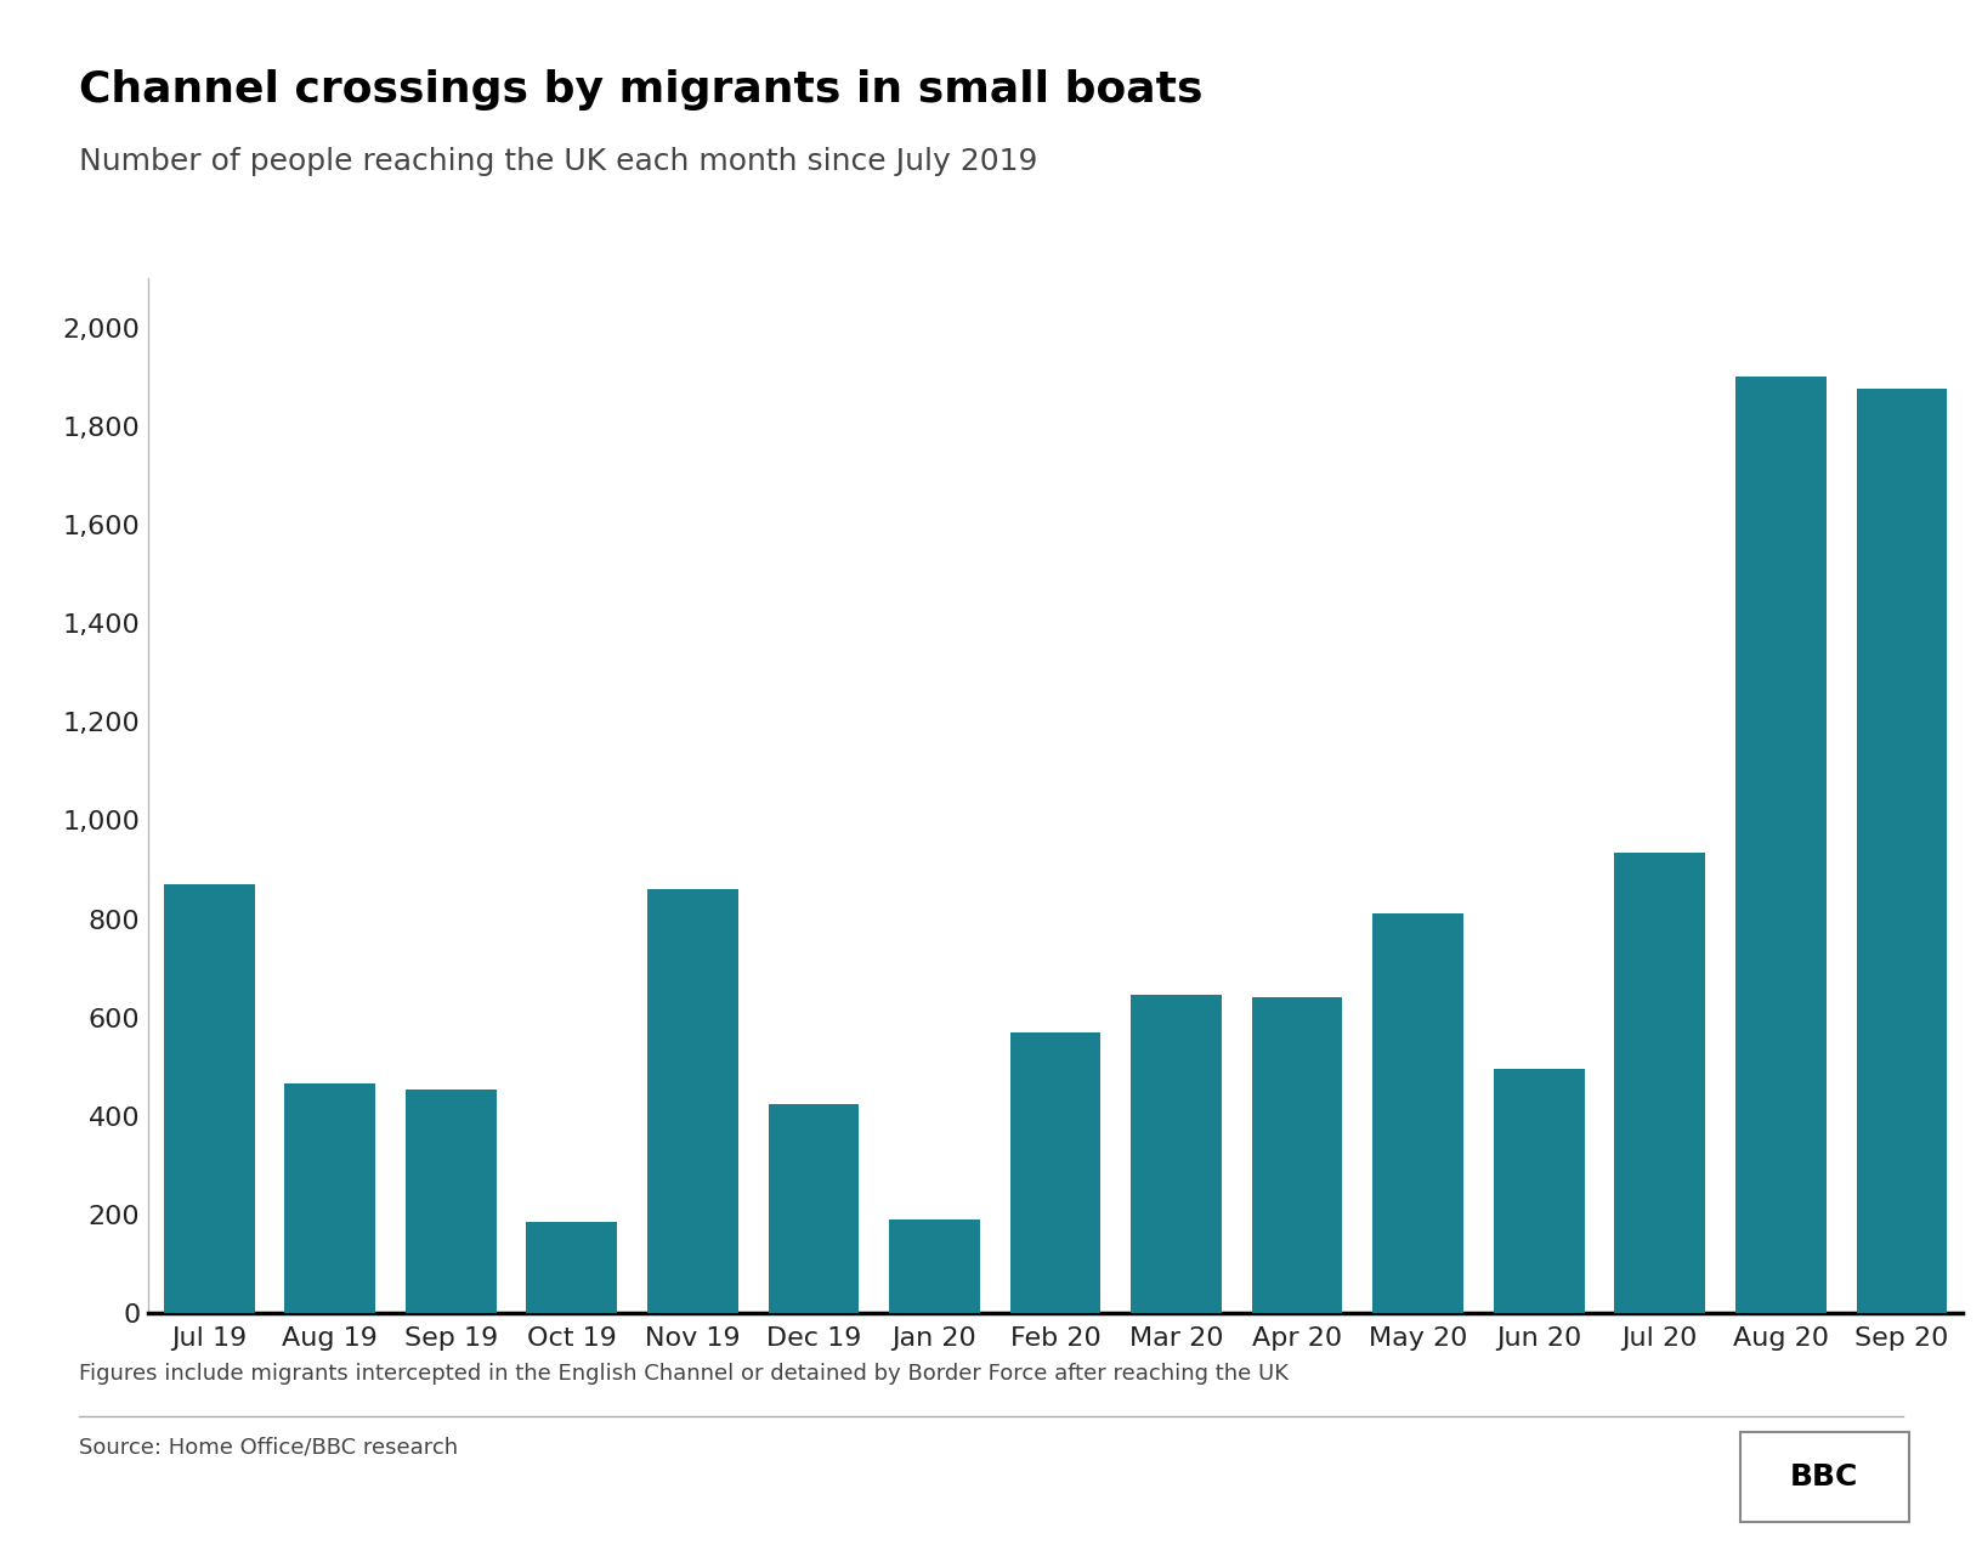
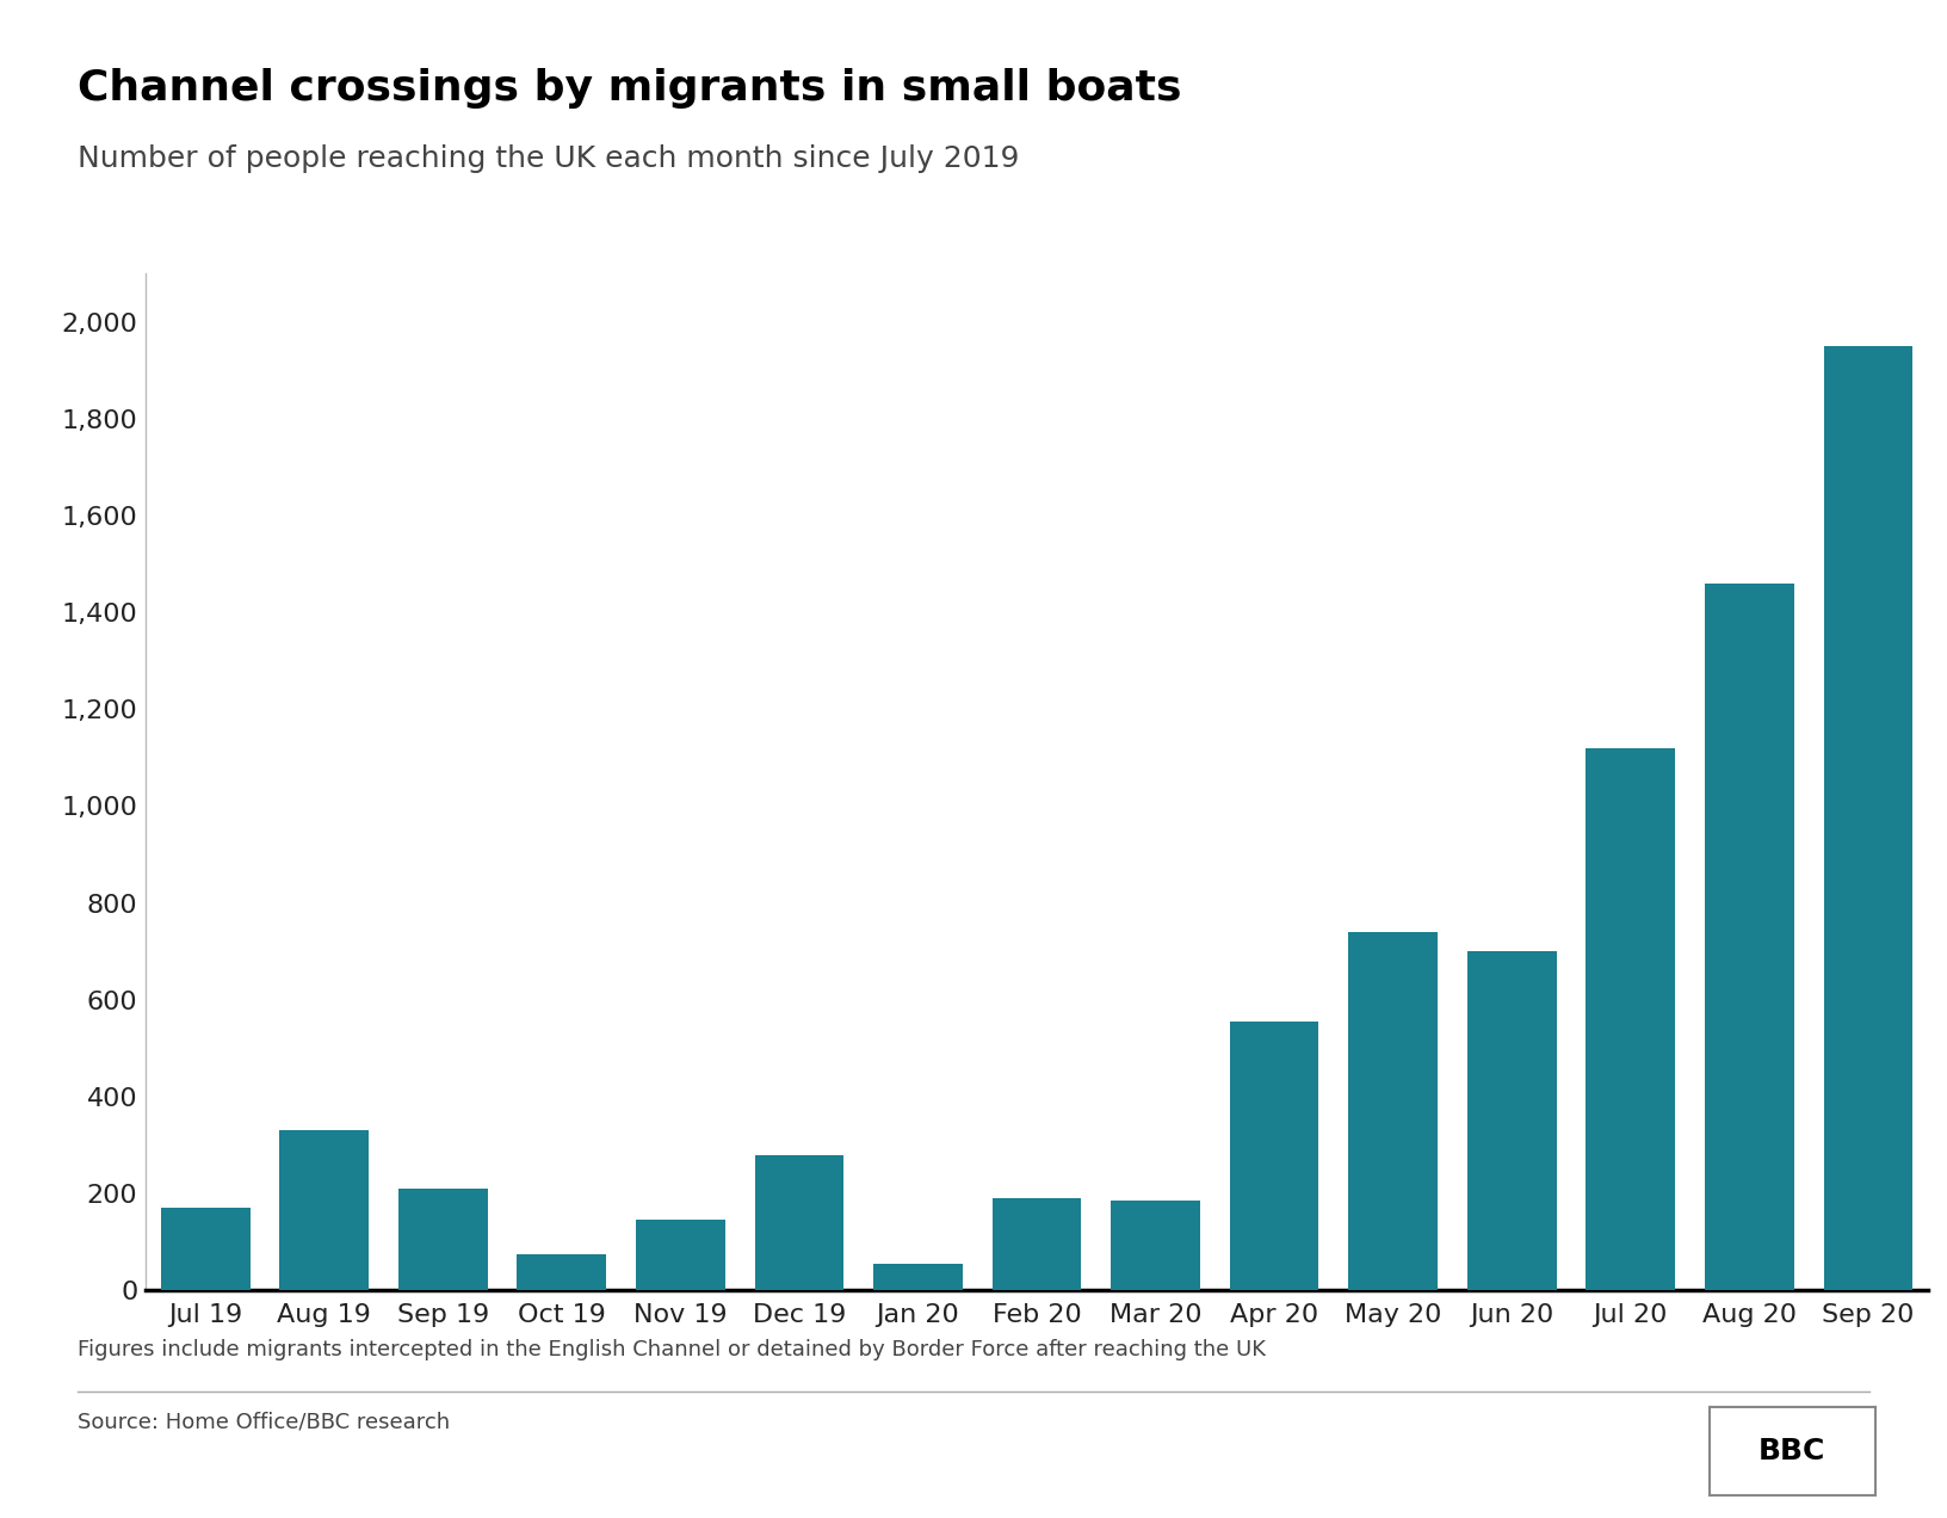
Jul 19: 870 -> 170
Aug 19: 465 -> 330
Sep 19: 455 -> 210
Oct 19: 185 -> 75
Nov 19: 860 -> 145
Dec 19: 425 -> 280
Jan 20: 190 -> 55
Feb 20: 570 -> 190
Mar 20: 645 -> 185
Apr 20: 640 -> 555
May 20: 810 -> 740
Jun 20: 495 -> 700
Jul 20: 935 -> 1,120
Aug 20: 1,900 -> 1,460
Sep 20: 1,875 -> 1,950
